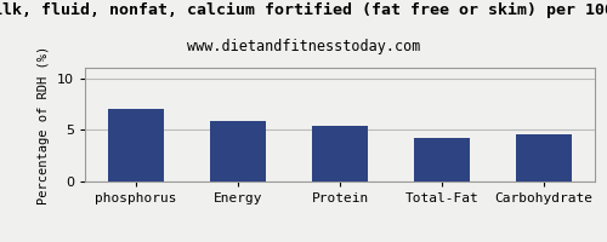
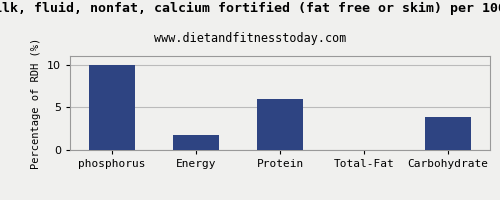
phosphorus: 7.0 -> 10.0
Energy: 5.8 -> 1.8
Protein: 5.4 -> 6.0
Total-Fat: 4.2 -> 0.1
Carbohydrate: 4.6 -> 3.9
